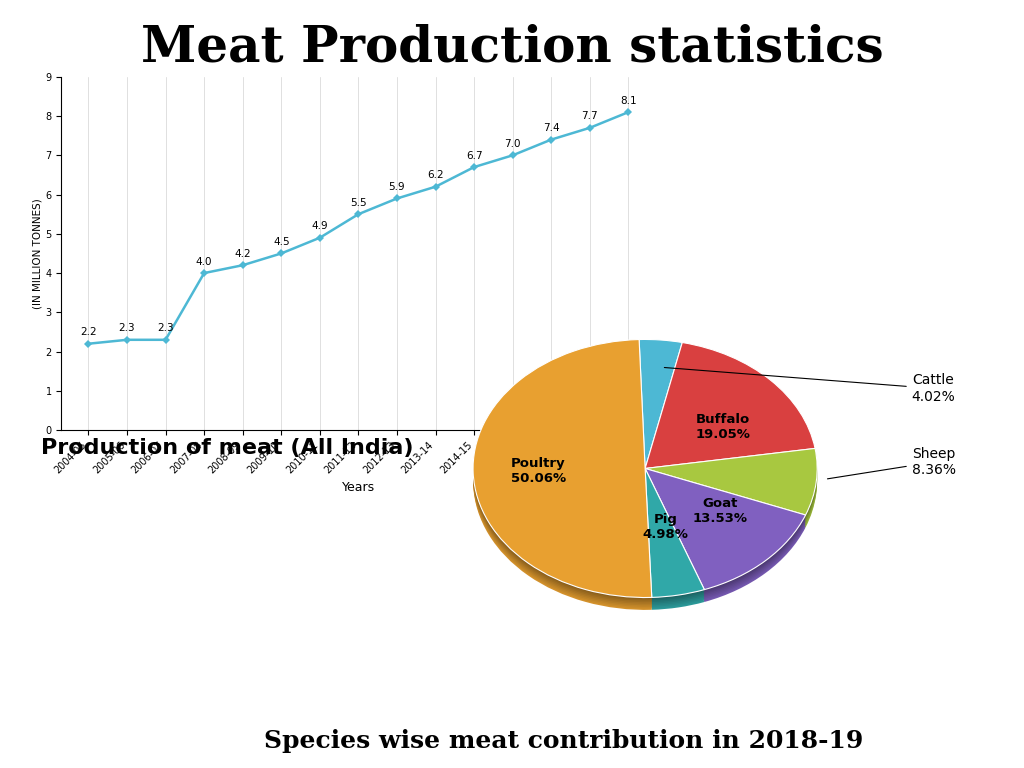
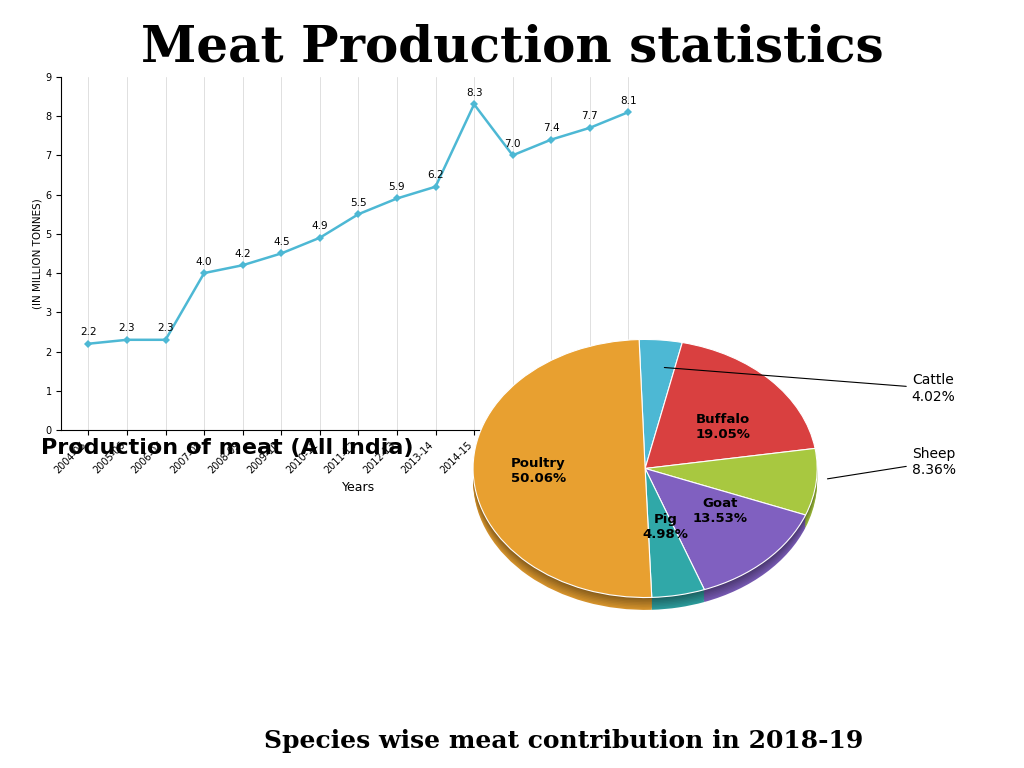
2014-15: 6.7 -> 8.3
